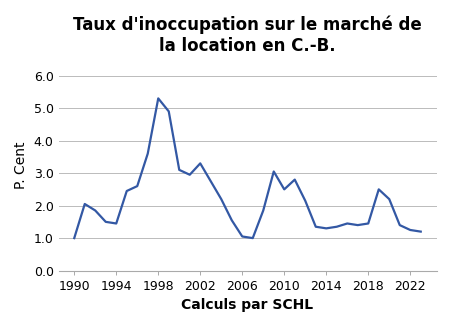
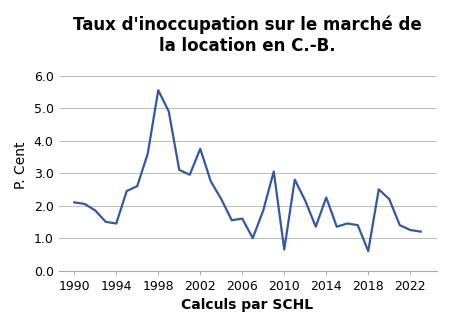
1990: 1.00 -> 2.10
1998: 5.30 -> 5.55
2002: 3.30 -> 3.75
2006: 1.05 -> 1.60
2010: 2.50 -> 0.65
2014: 1.30 -> 2.25
2018: 1.45 -> 0.60
